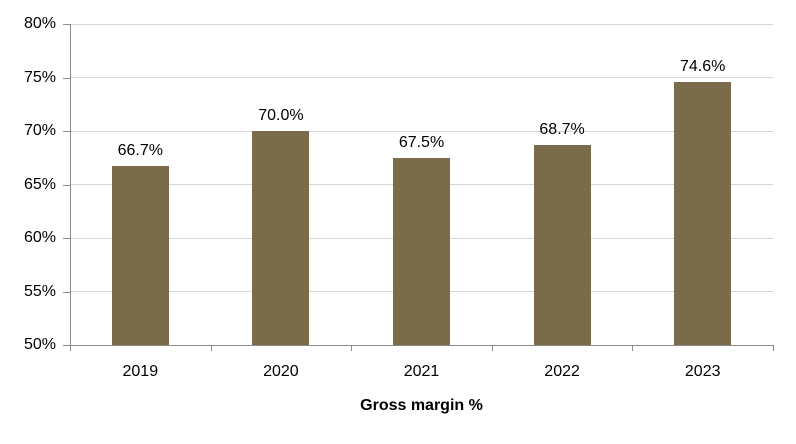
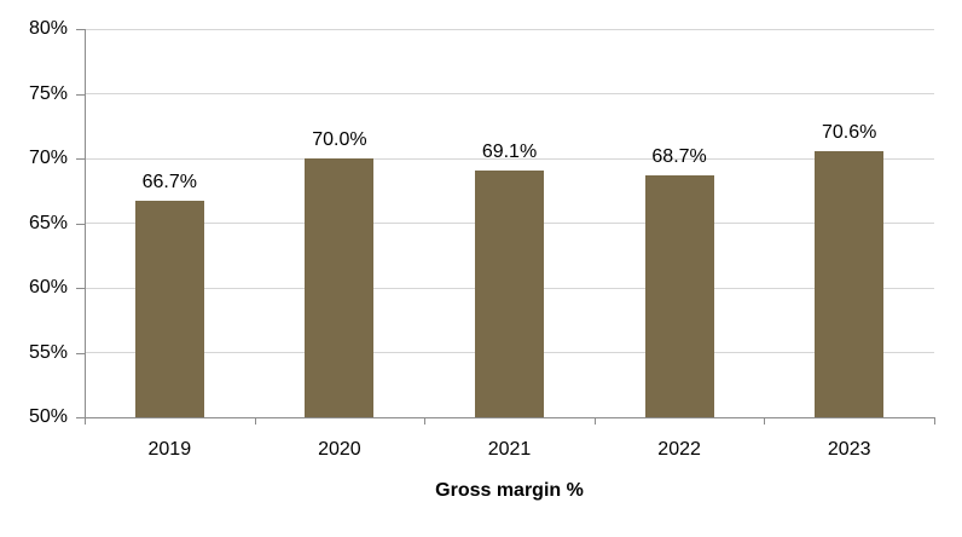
2021: 67.5% -> 69.1%
2023: 74.6% -> 70.6%
